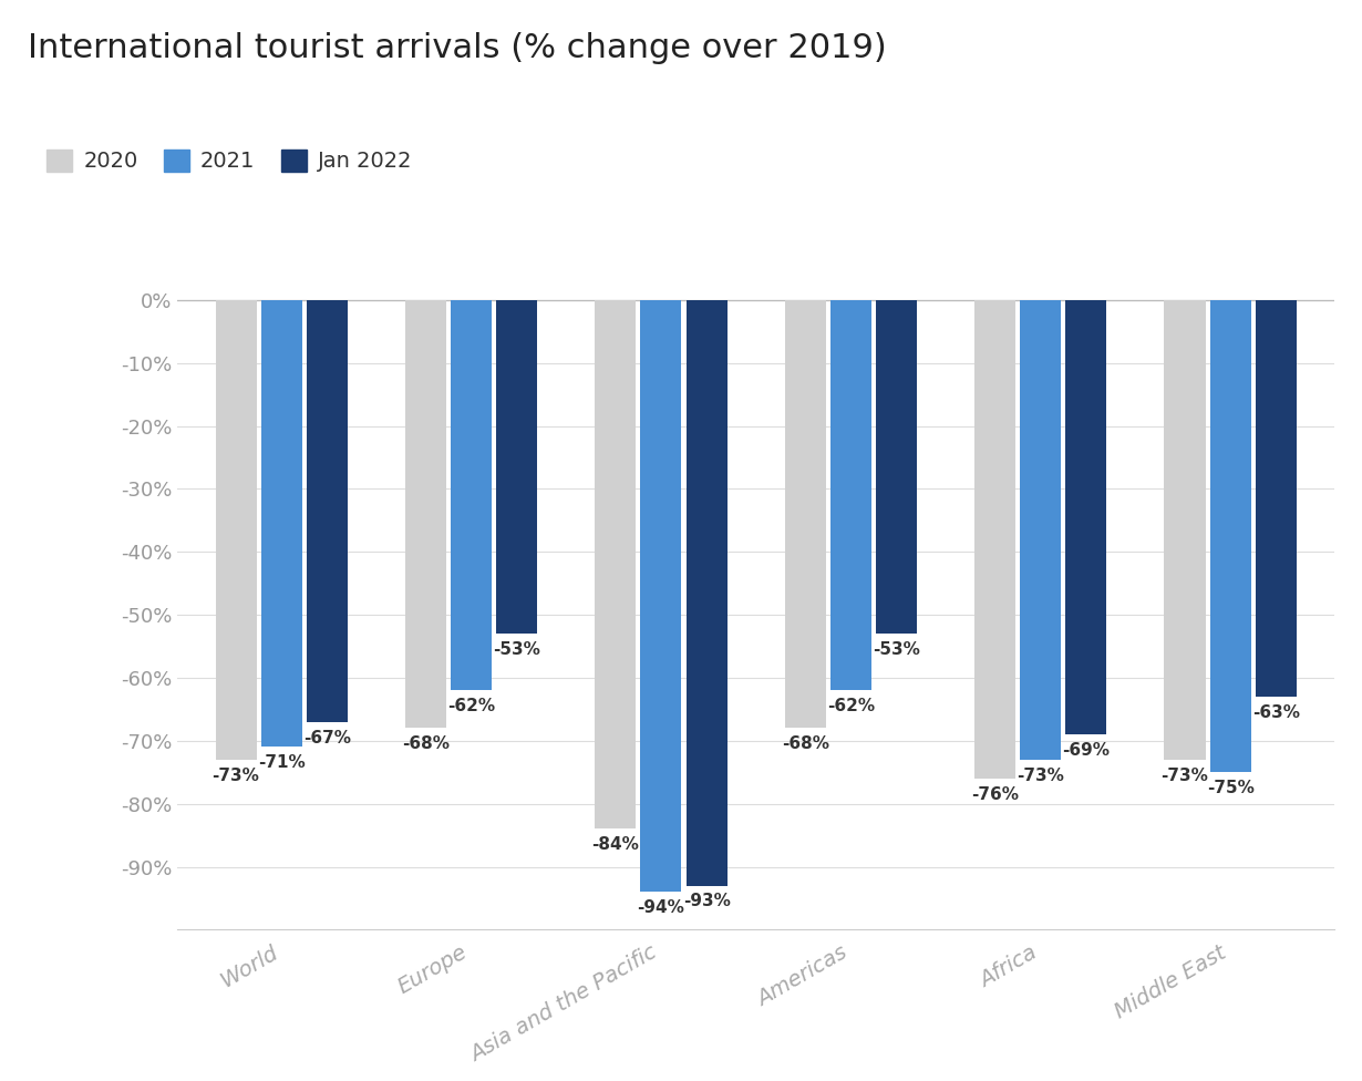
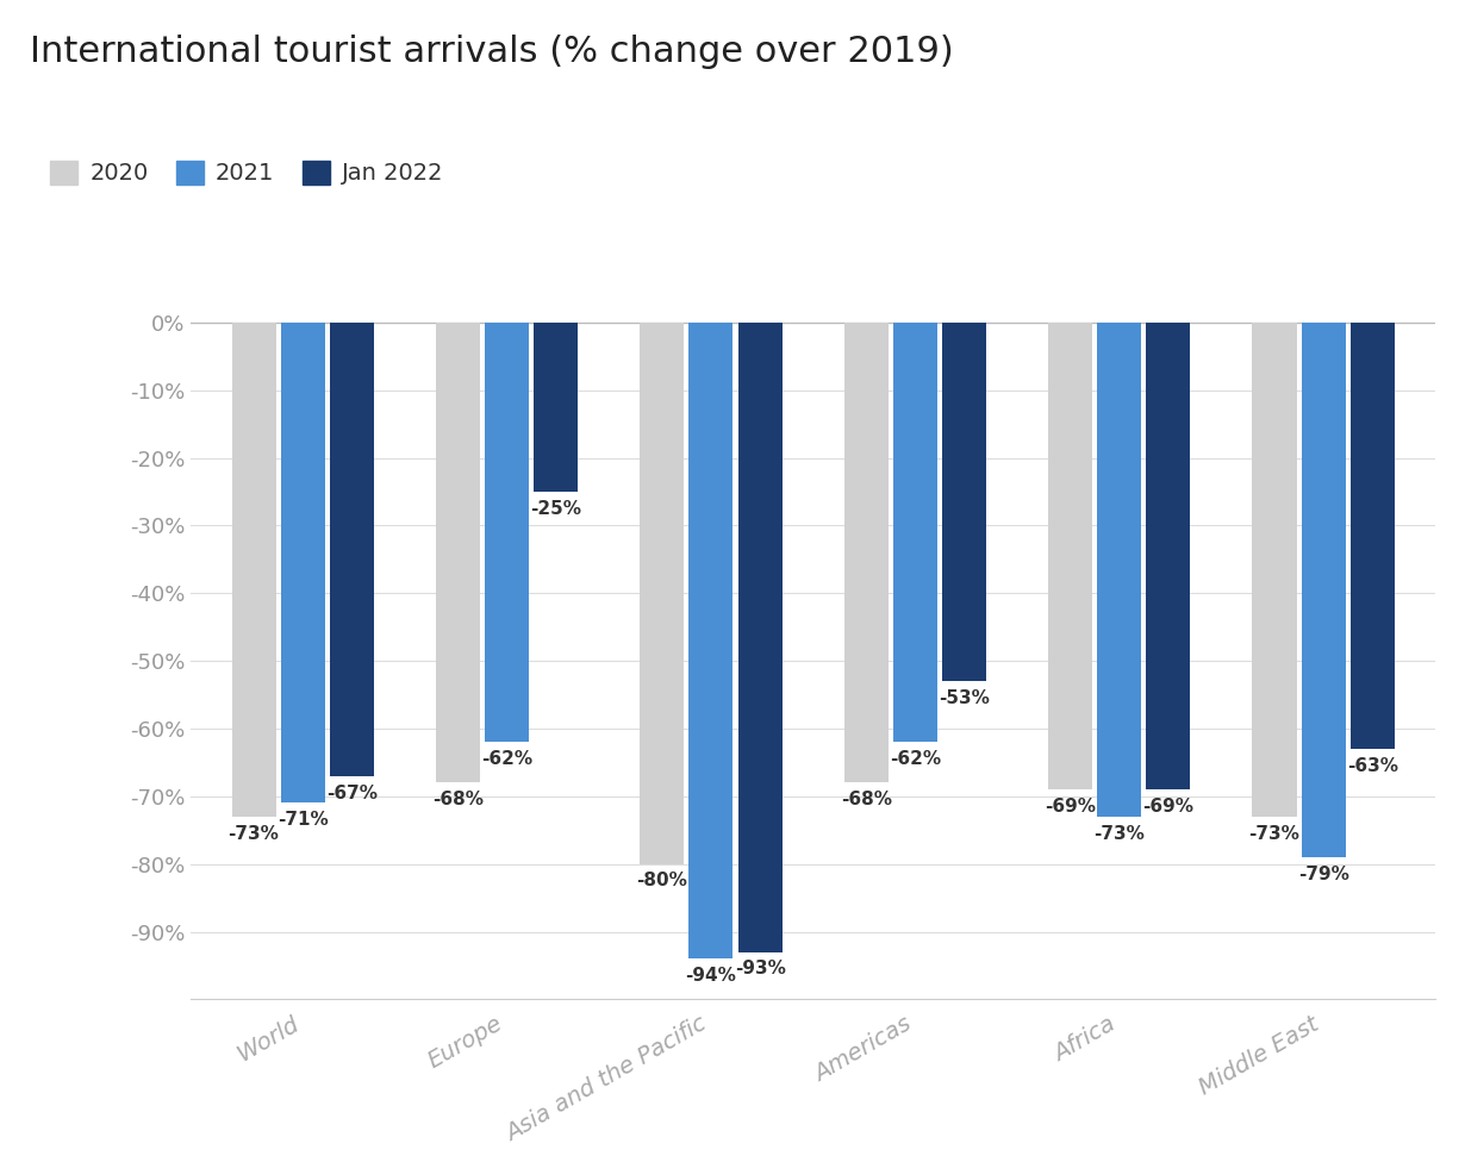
Jan 2022/Europe: -53% -> -25%
2020/Asia and the Pacific: -84% -> -80%
2020/Africa: -76% -> -69%
2021/Middle East: -75% -> -79%
